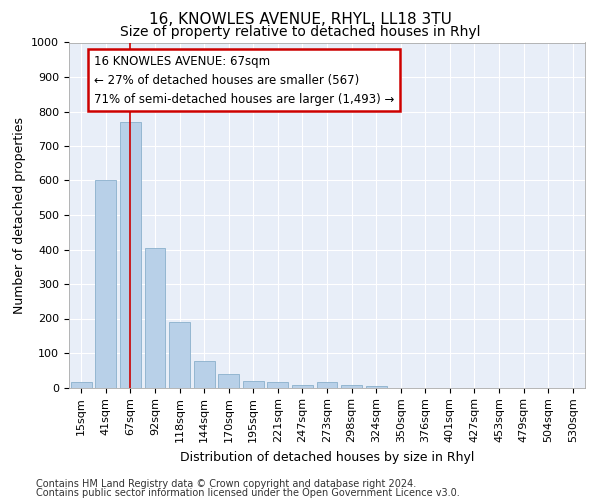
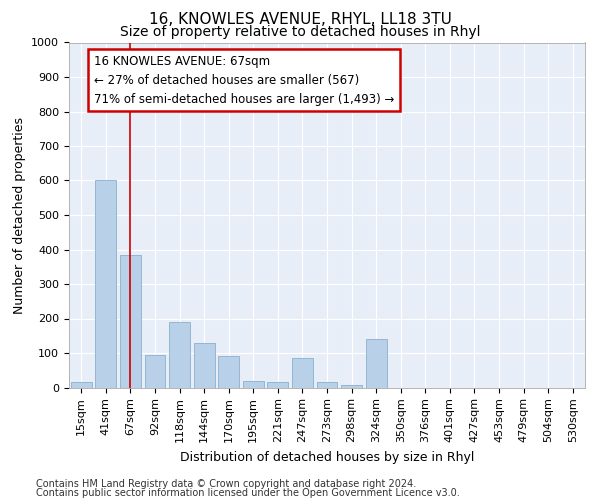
67sqm: 770 -> 385
92sqm: 405 -> 95
144sqm: 77 -> 130
170sqm: 38 -> 90
247sqm: 8 -> 85
324sqm: 5 -> 140
